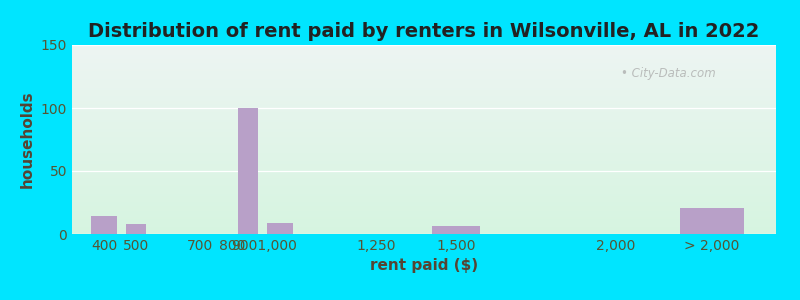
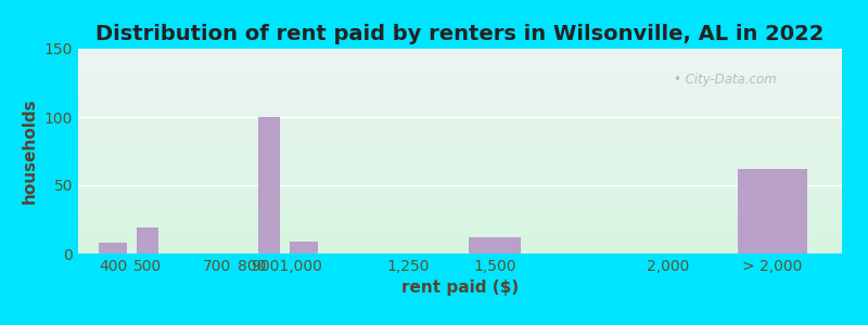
400: 14 -> 8
500: 8 -> 19
1,500: 6 -> 12
> 2,000: 21 -> 62
